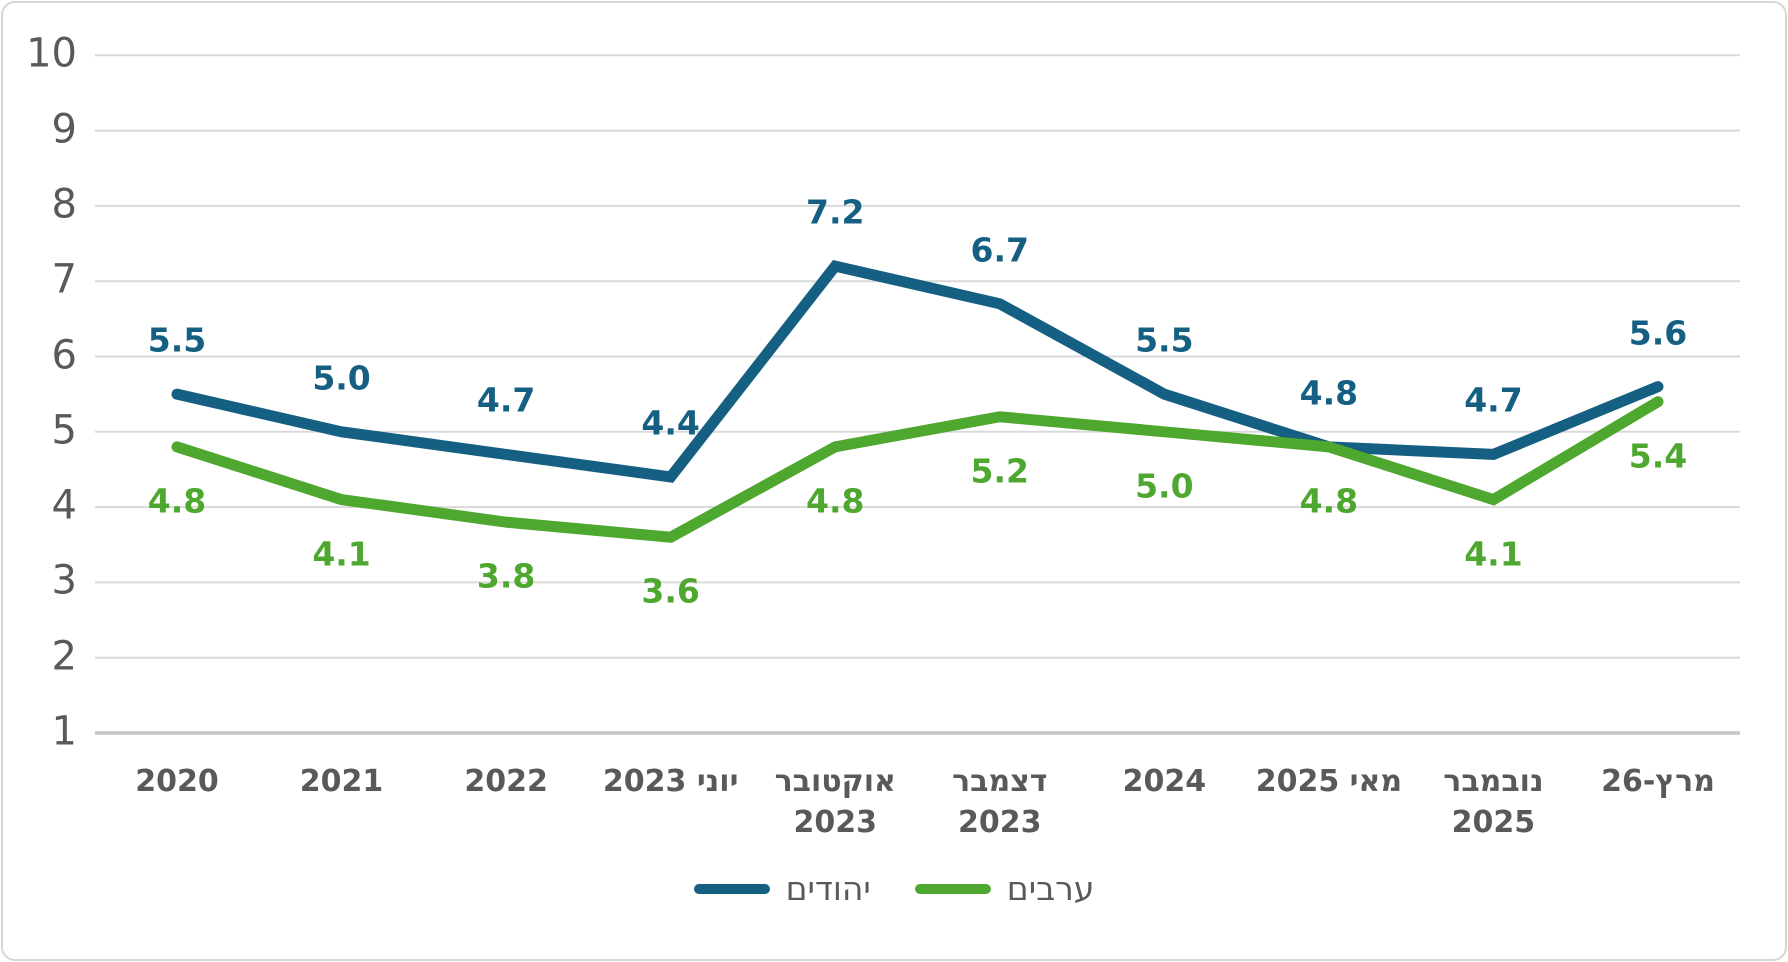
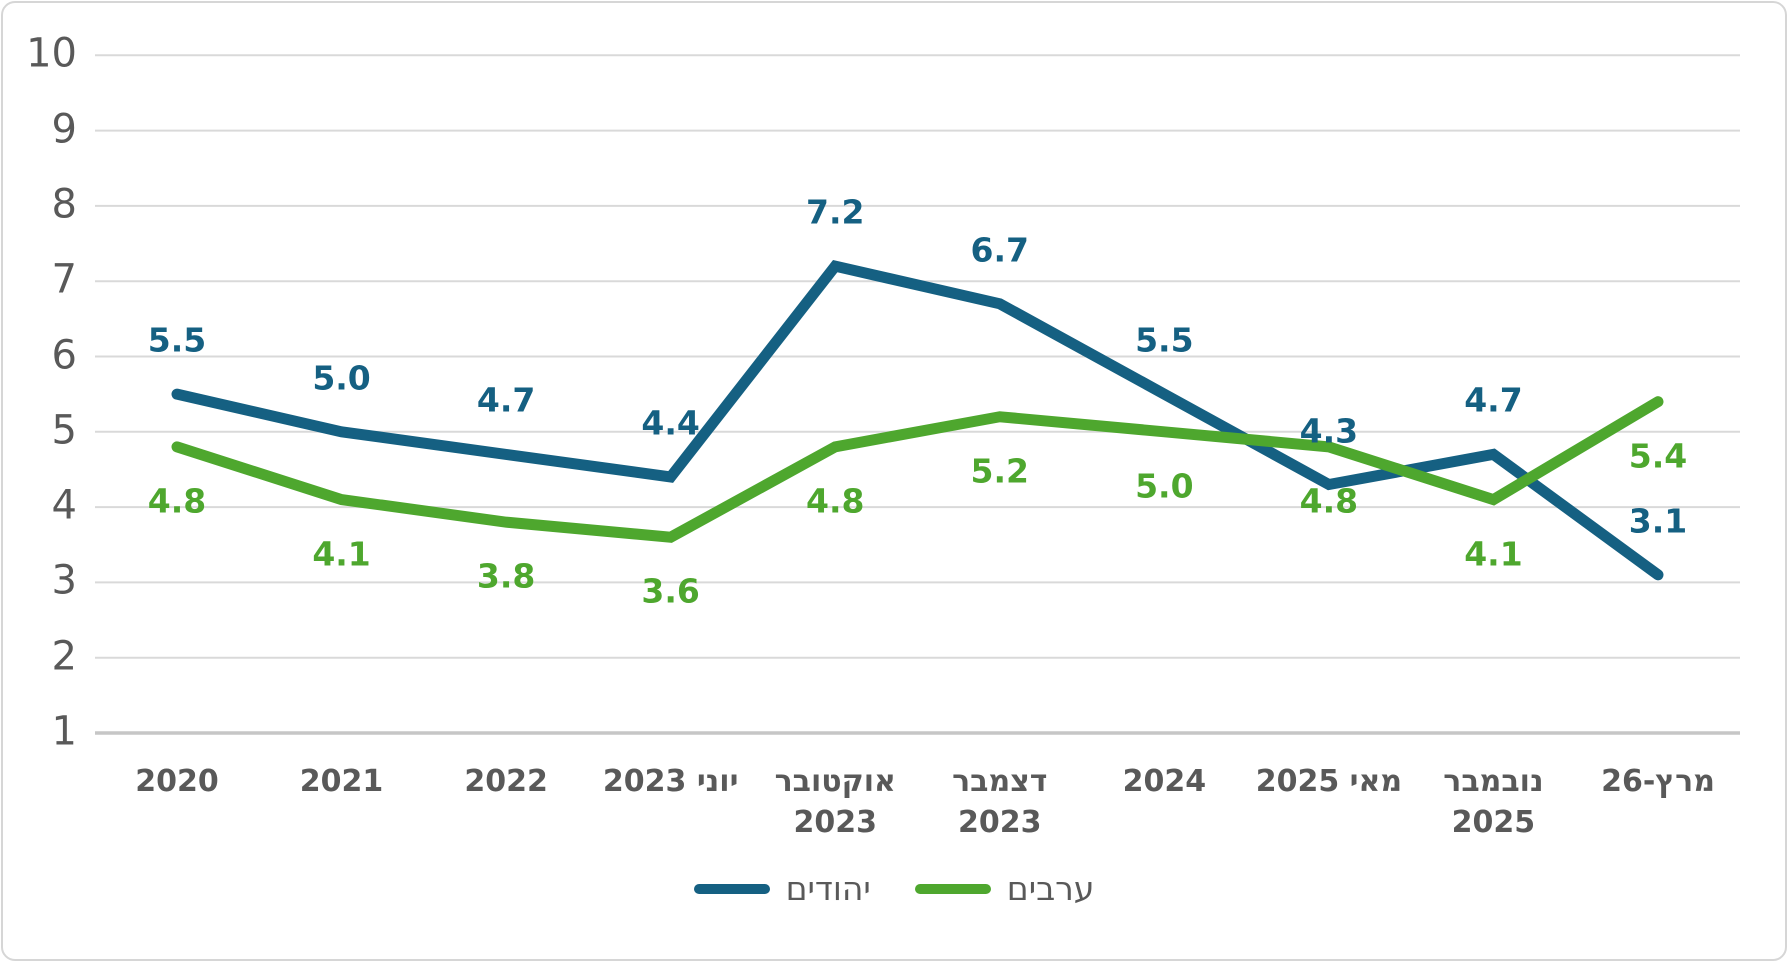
יהודים/מאי 2025: 4.8 -> 4.3
יהודים/מרץ-26: 5.6 -> 3.1
